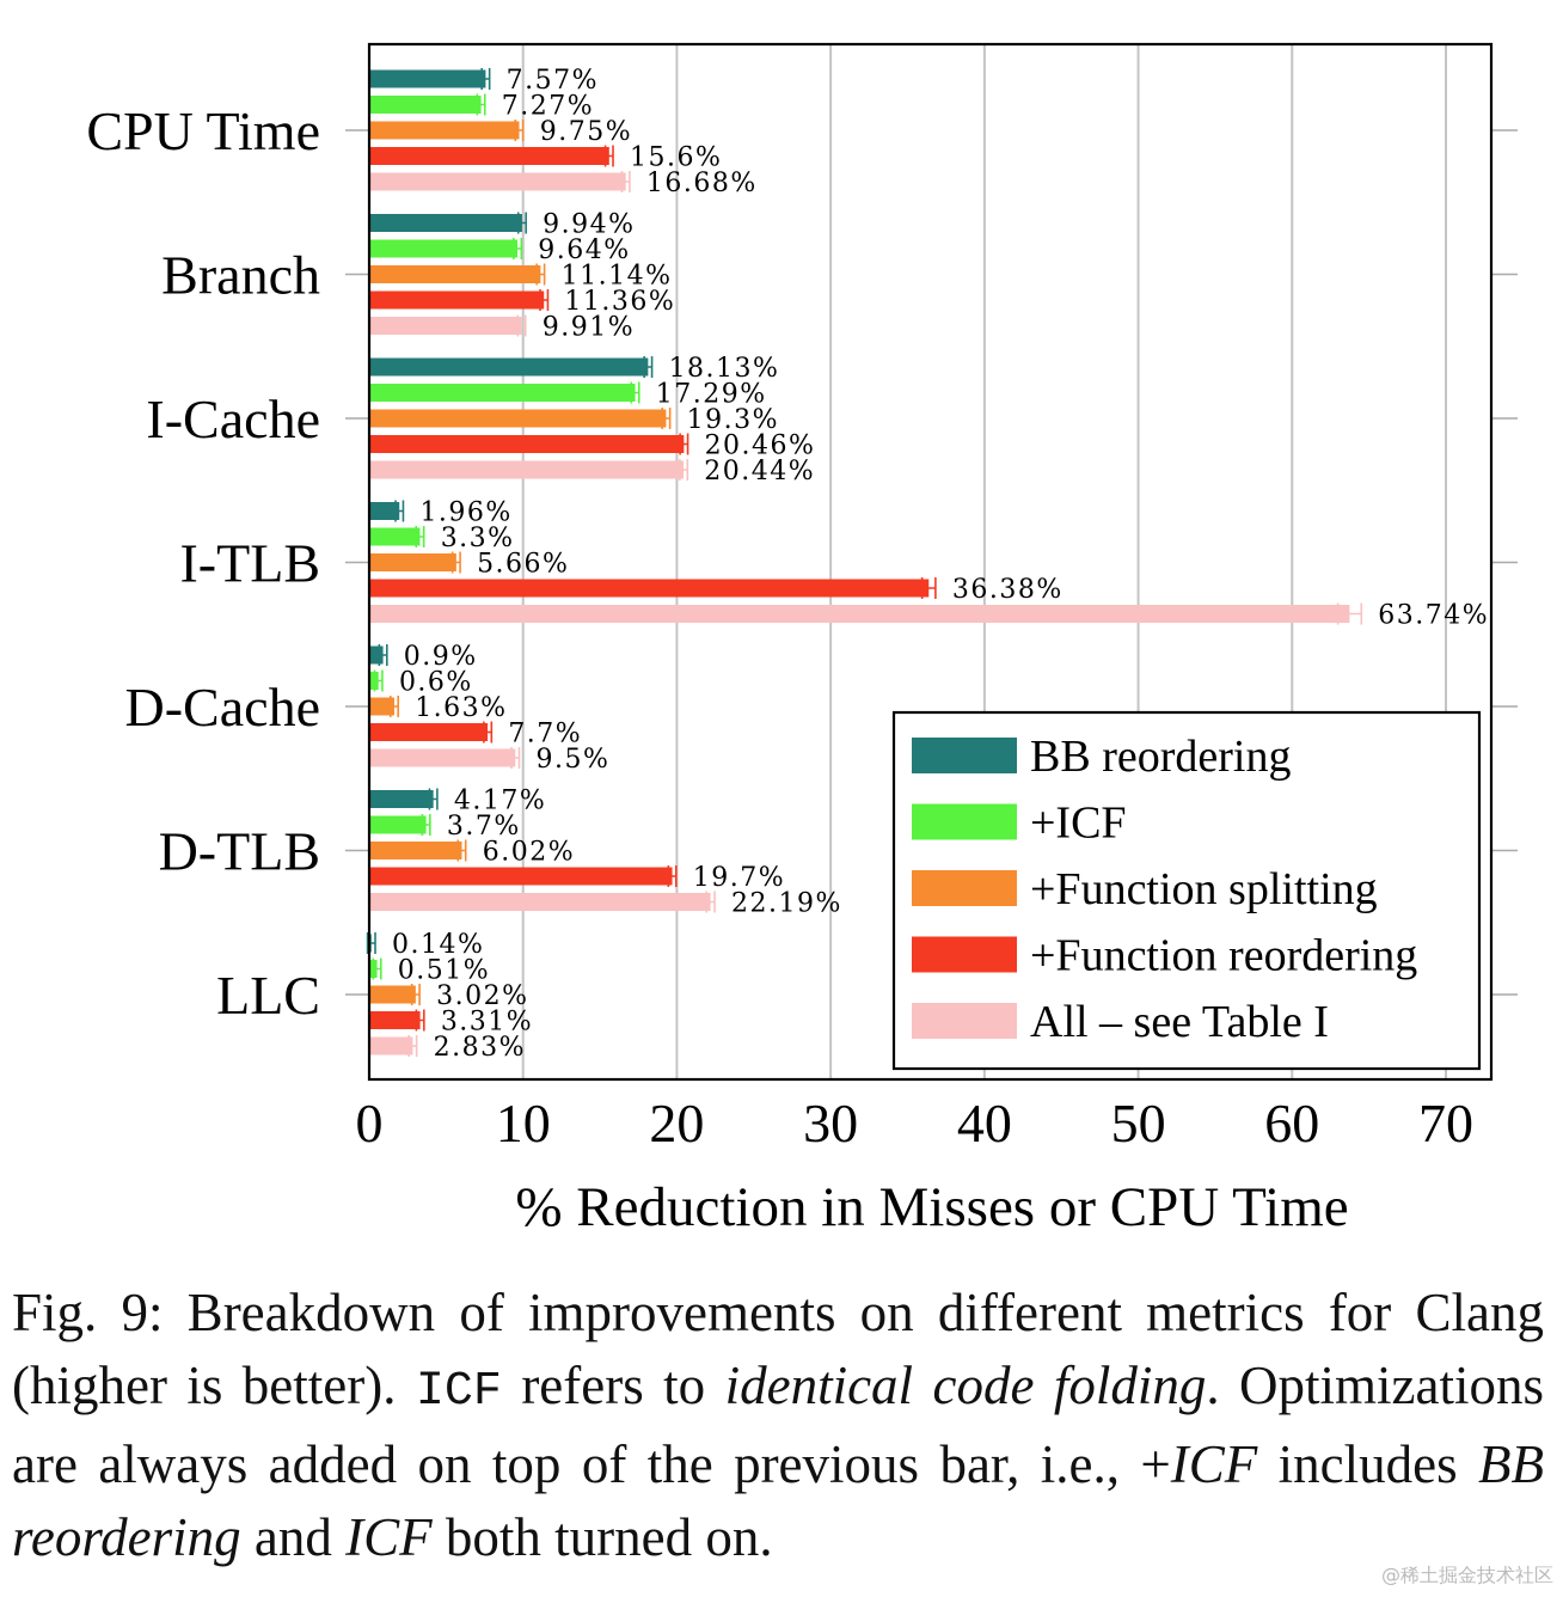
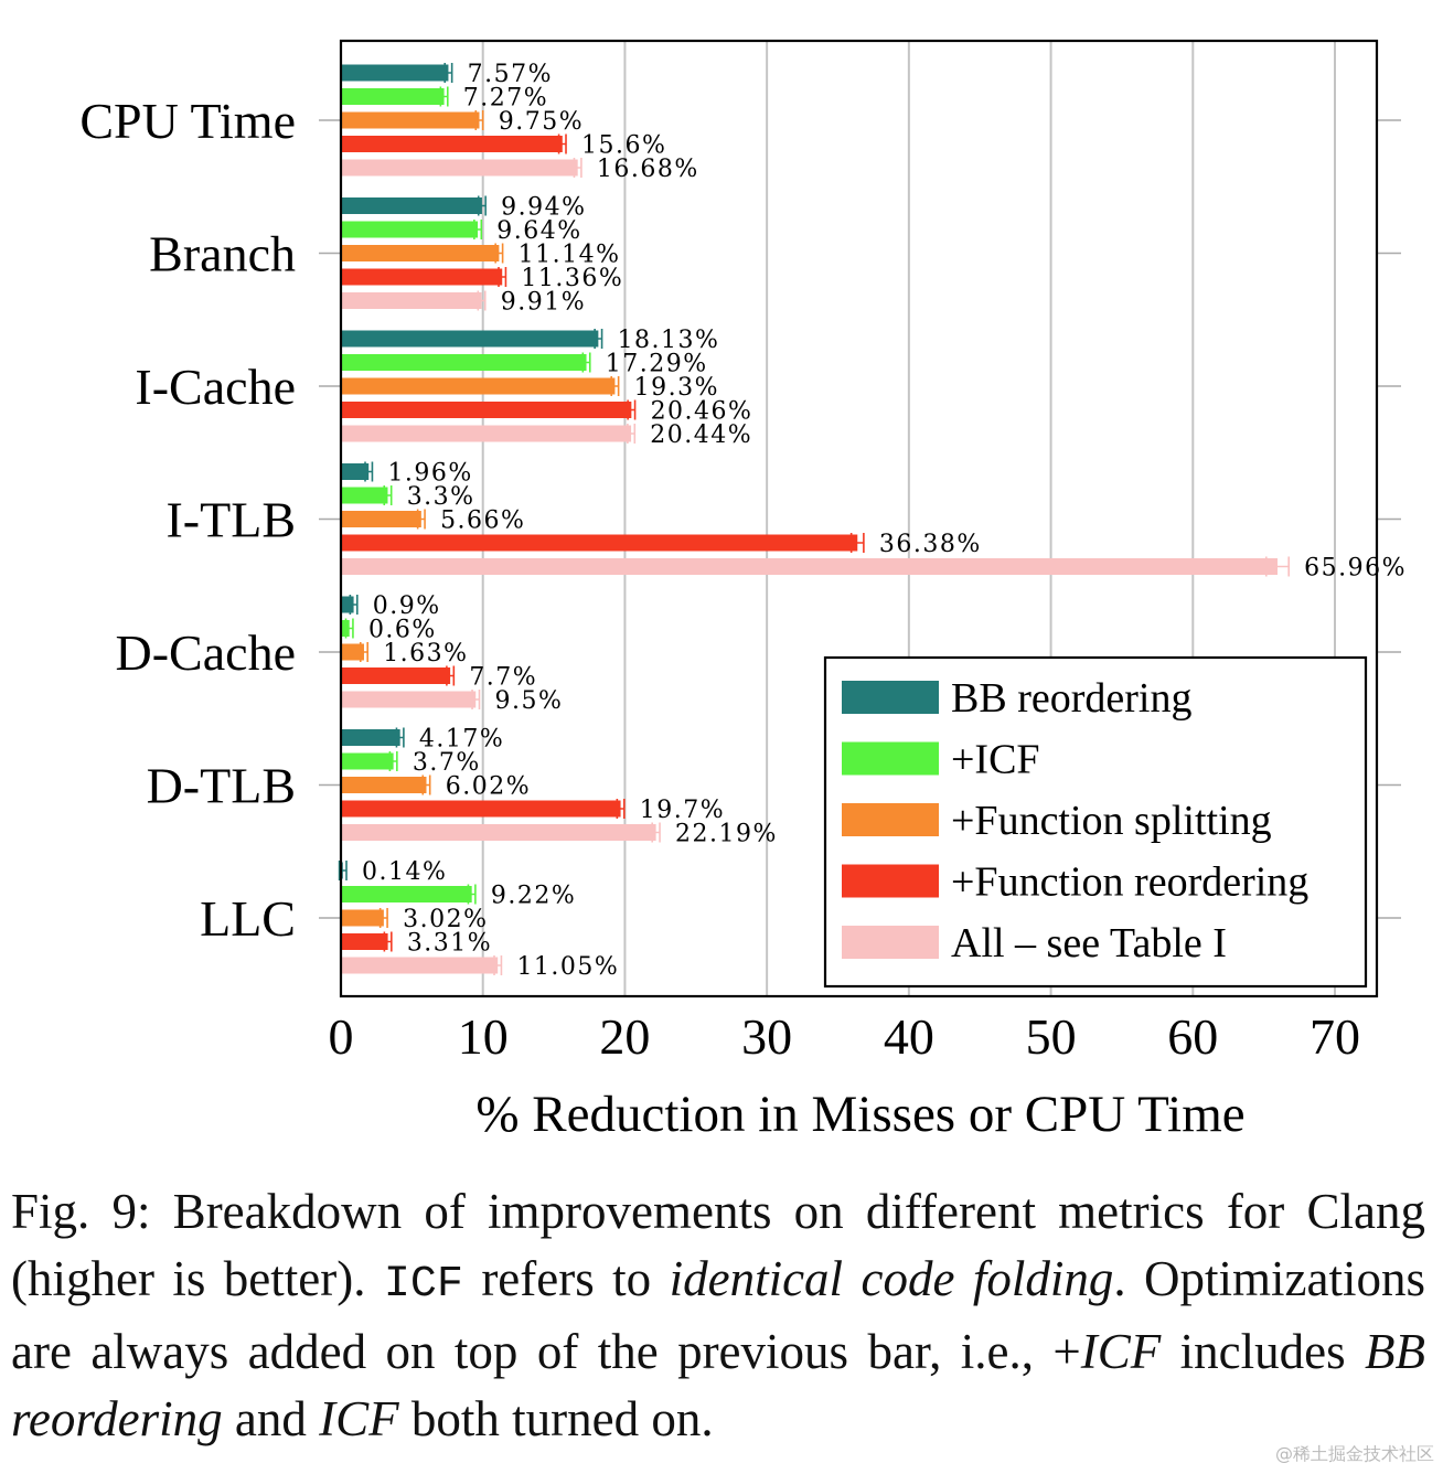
All – see Table I/I-TLB: 63.74% -> 65.96%
+ICF/LLC: 0.51% -> 9.22%
All – see Table I/LLC: 2.83% -> 11.05%
